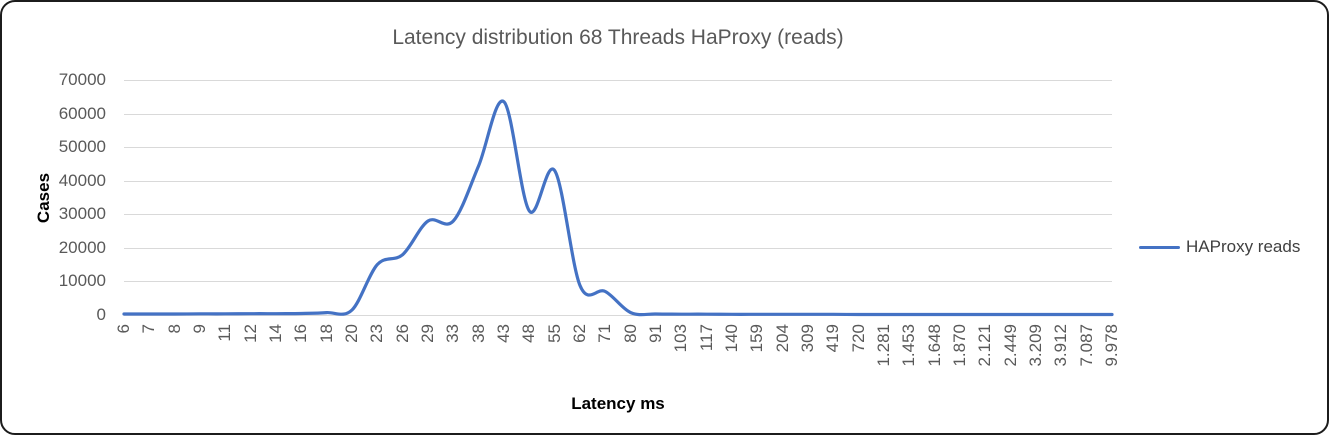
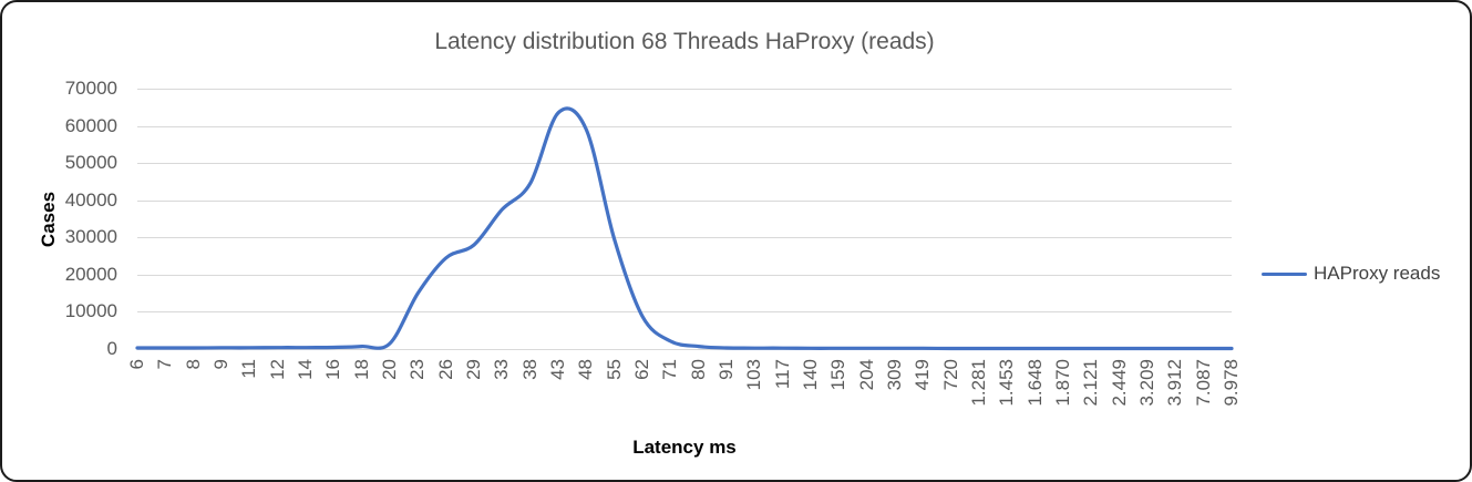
26: 18000 -> 24000
33: 28000 -> 38000
48: 31000 -> 59000
55: 43000 -> 30000
71: 7000 -> 2000
